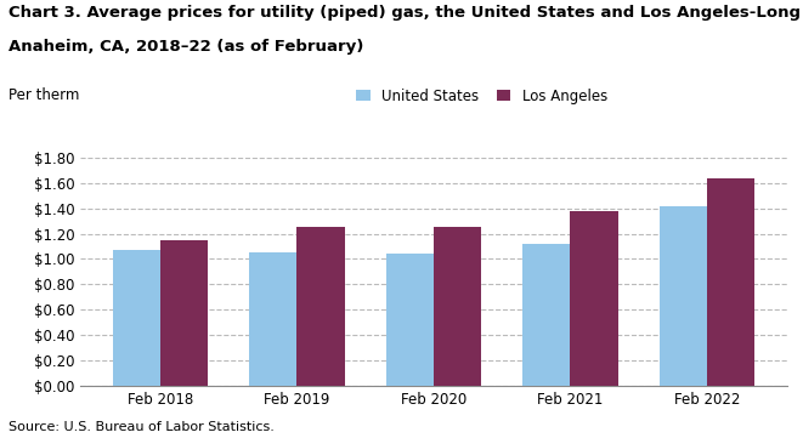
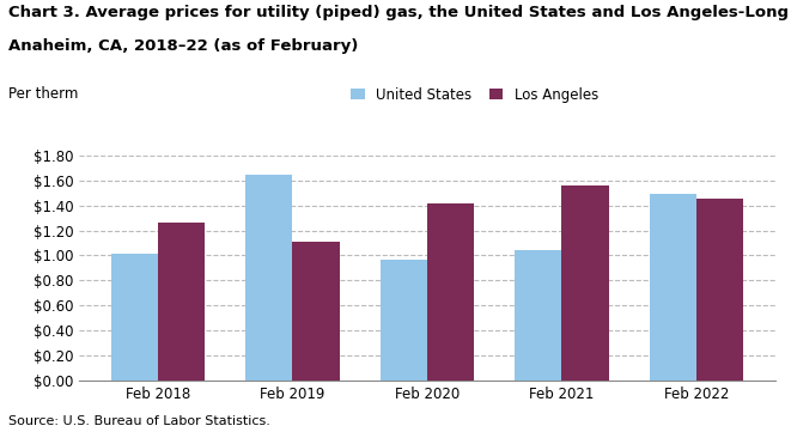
United States/Feb 2018: $1.07 -> $1.01
Los Angeles/Feb 2018: $1.15 -> $1.26
United States/Feb 2019: $1.05 -> $1.65
Los Angeles/Feb 2019: $1.25 -> $1.11
United States/Feb 2020: $1.04 -> $0.97
Los Angeles/Feb 2020: $1.25 -> $1.42
United States/Feb 2021: $1.12 -> $1.04
Los Angeles/Feb 2021: $1.38 -> $1.56
United States/Feb 2022: $1.42 -> $1.49
Los Angeles/Feb 2022: $1.64 -> $1.45
